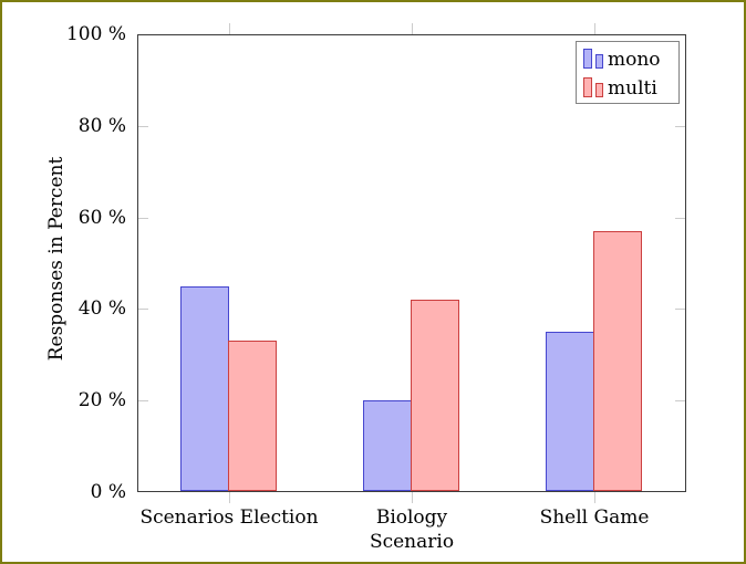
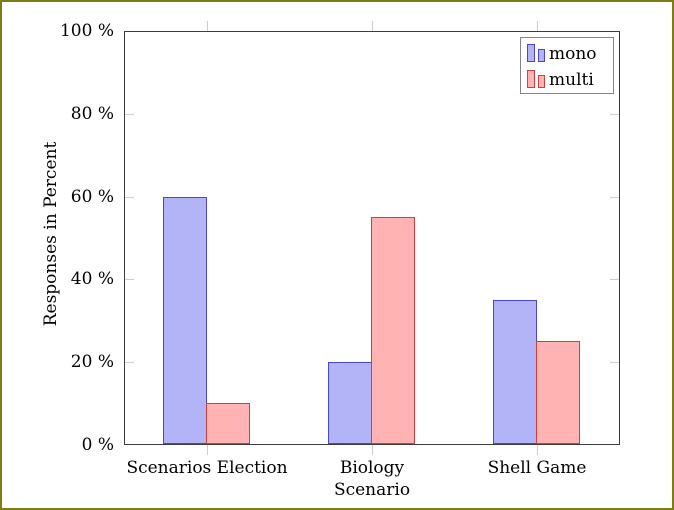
mono/Scenarios Election: 45% -> 60%
multi/Scenarios Election: 33% -> 10%
multi/Biology: 42% -> 55%
multi/Shell Game: 57% -> 25%
